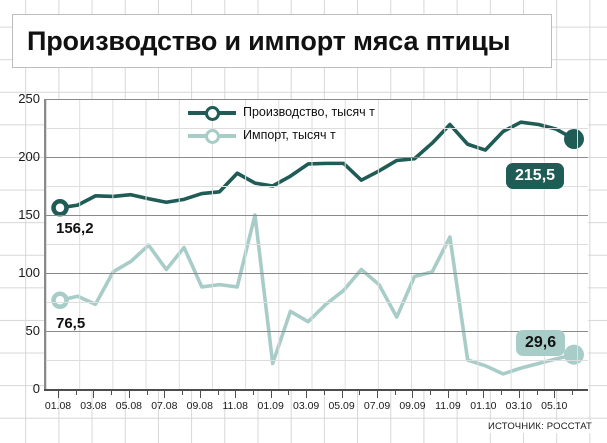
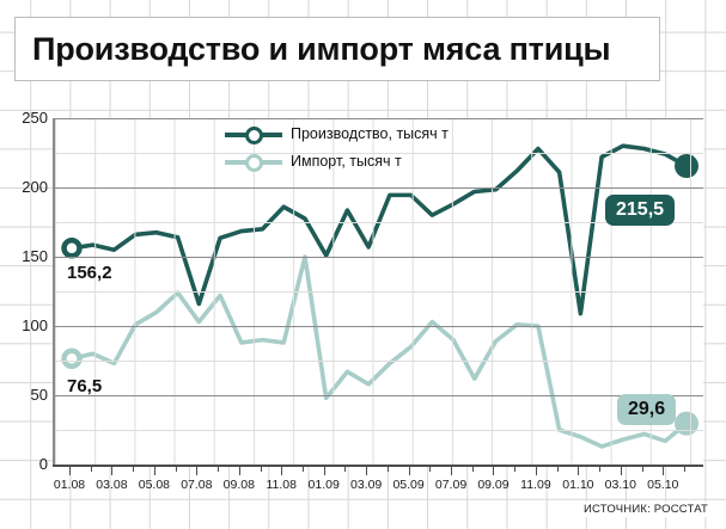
Производство, тысяч т/03.08: 166 -> 155
Производство, тысяч т/07.08: 161 -> 116
Производство, тысяч т/01.09: 175 -> 151
Импорт, тысяч т/01.09: 22 -> 48
Производство, тысяч т/03.09: 194 -> 157
Импорт, тысяч т/09.09: 97 -> 89
Импорт, тысяч т/11.09: 131 -> 100
Производство, тысяч т/01.10: 206 -> 109
Импорт, тысяч т/05.10: 26 -> 17
